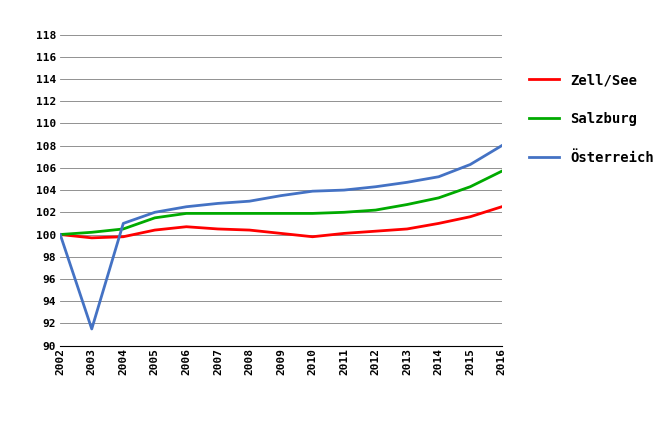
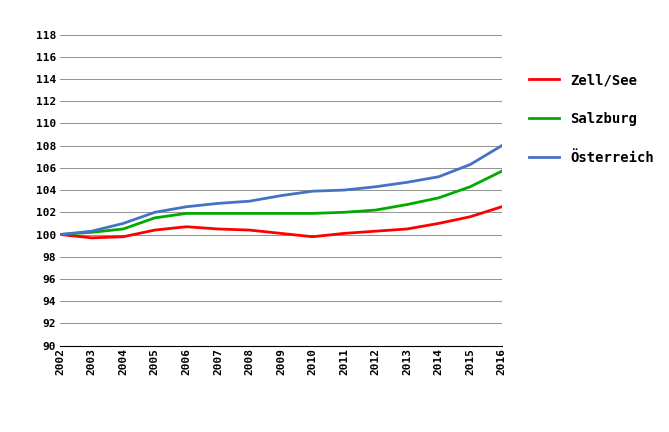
Österreich/2003: 91.5 -> 100.3
